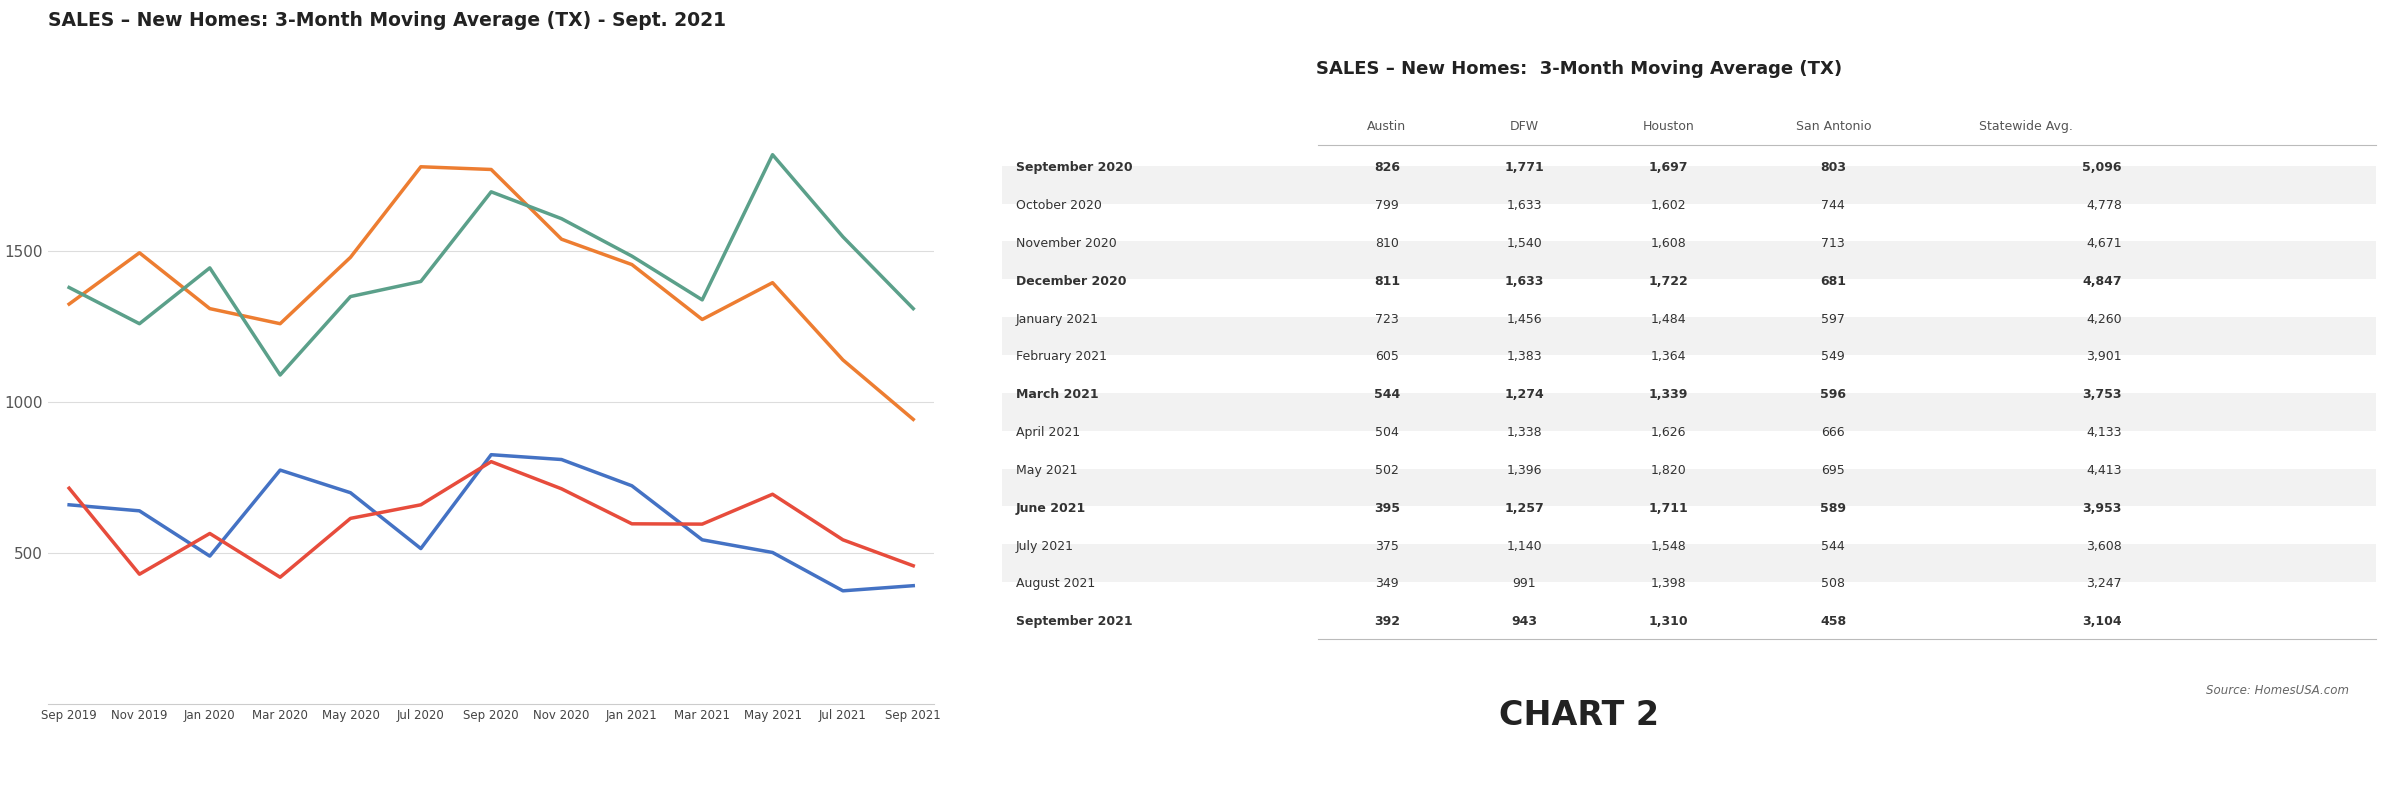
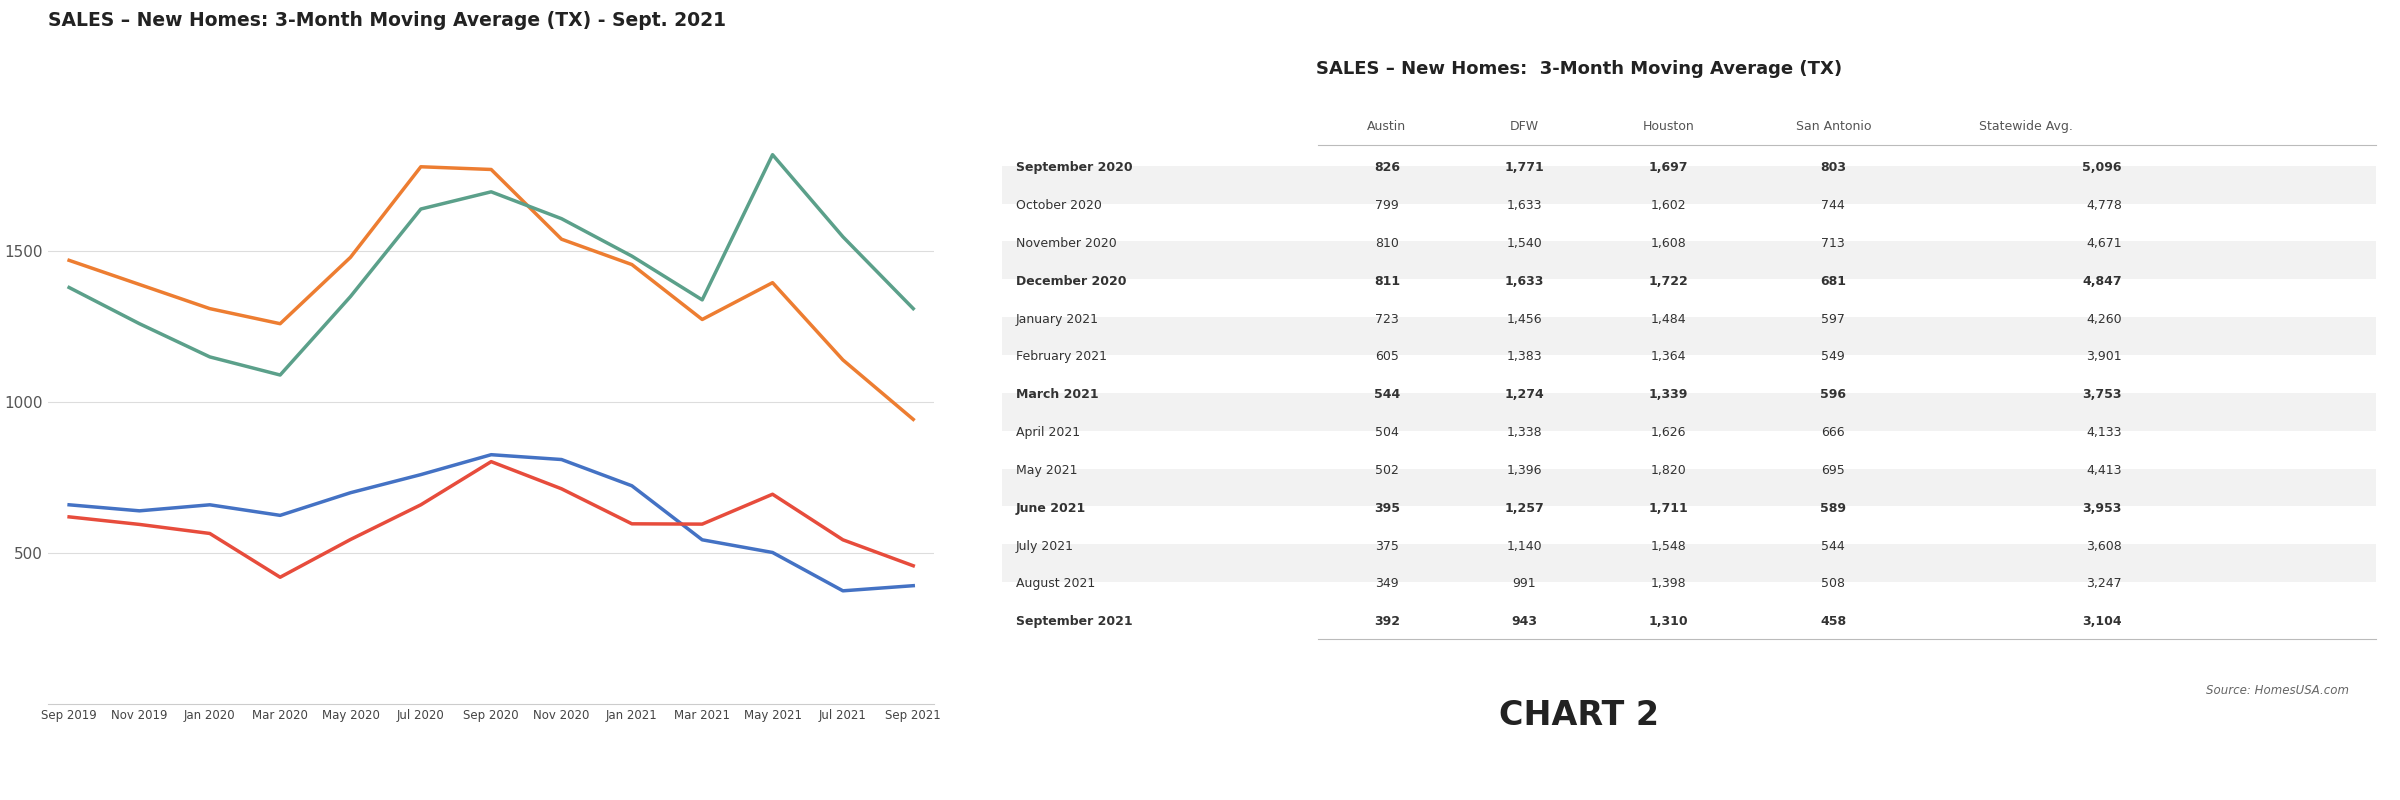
DFW/Sep 2019: 1325 -> 1470
San Antonio/Sep 2019: 715 -> 620
DFW/Nov 2019: 1495 -> 1390
San Antonio/Nov 2019: 430 -> 595
Austin/Jan 2020: 490 -> 660
Houston/Jan 2020: 1445 -> 1150
Austin/Mar 2020: 775 -> 625
San Antonio/May 2020: 615 -> 545
Austin/Jul 2020: 515 -> 760
Houston/Jul 2020: 1400 -> 1640
